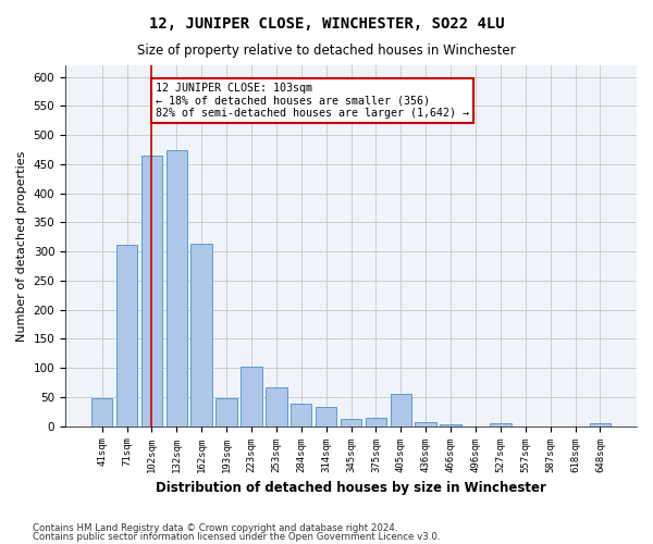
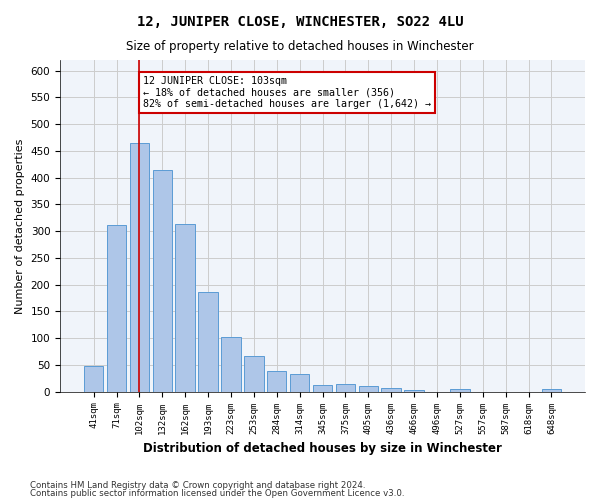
132sqm: 474 -> 415
193sqm: 48 -> 187
405sqm: 56 -> 10
